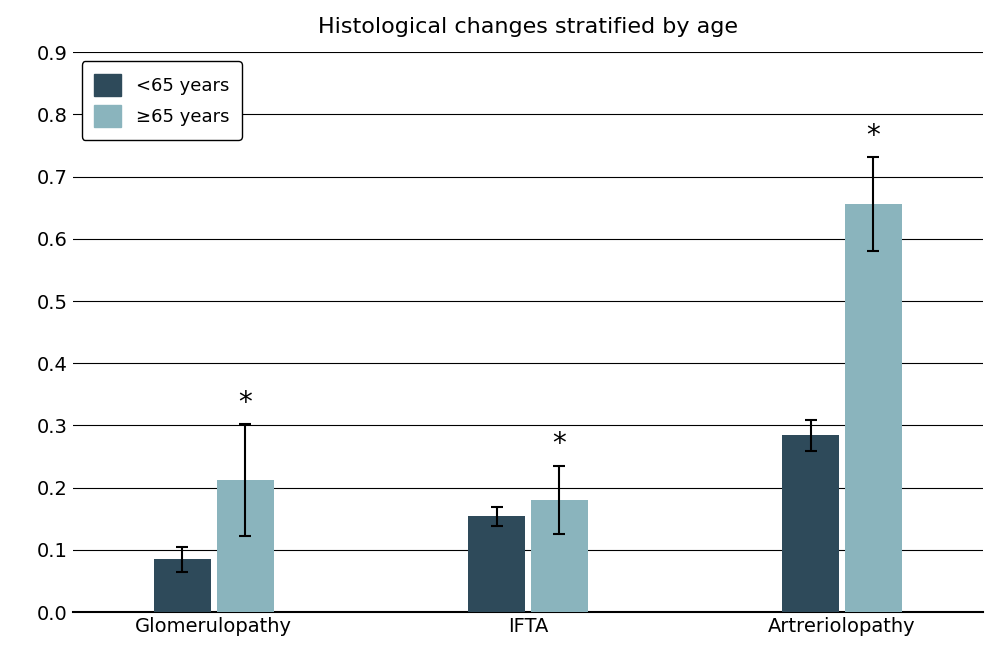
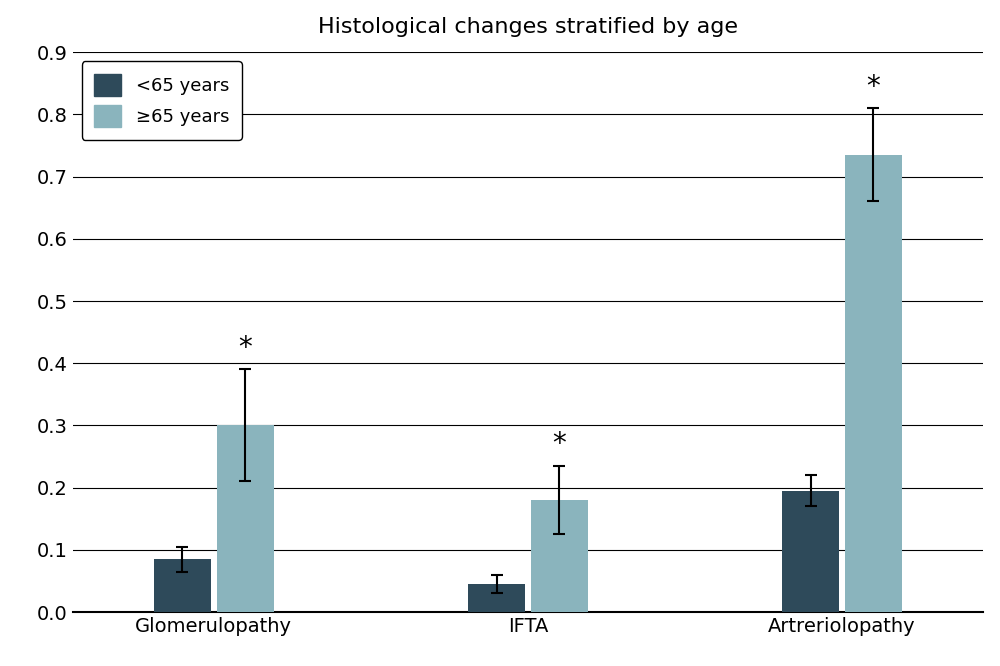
≥65 years/Glomerulopathy: 0.212 -> 0.300
<65 years/IFTA: 0.154 -> 0.045
<65 years/Artreriolopathy: 0.284 -> 0.195
≥65 years/Artreriolopathy: 0.656 -> 0.735
